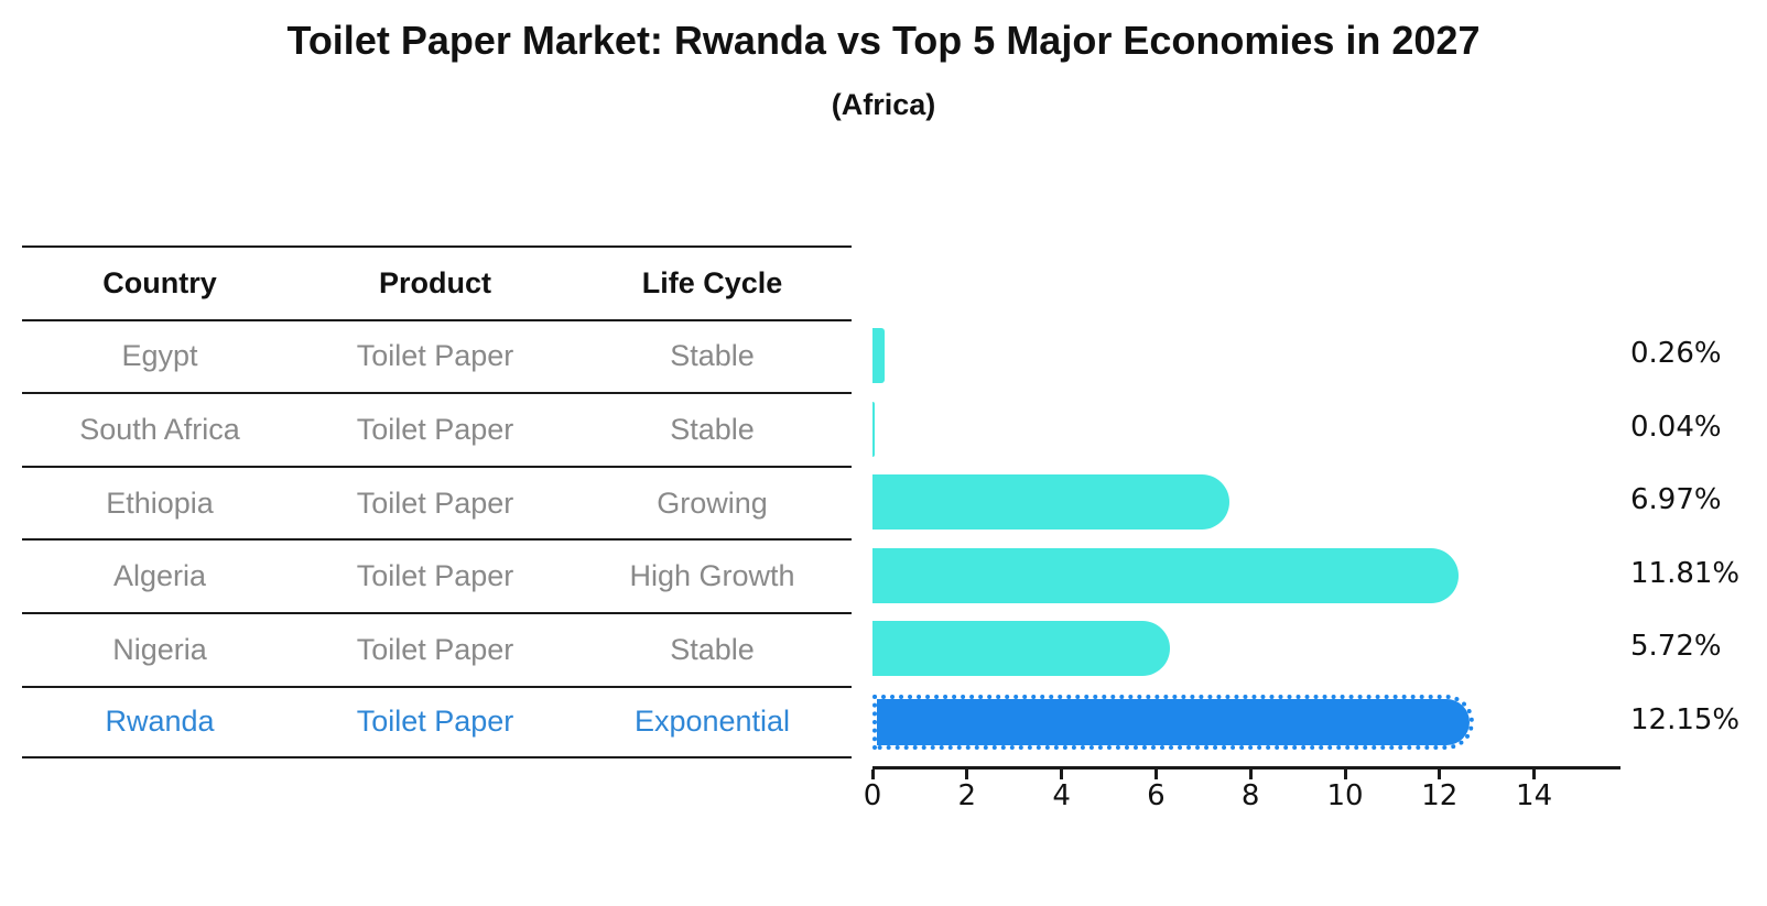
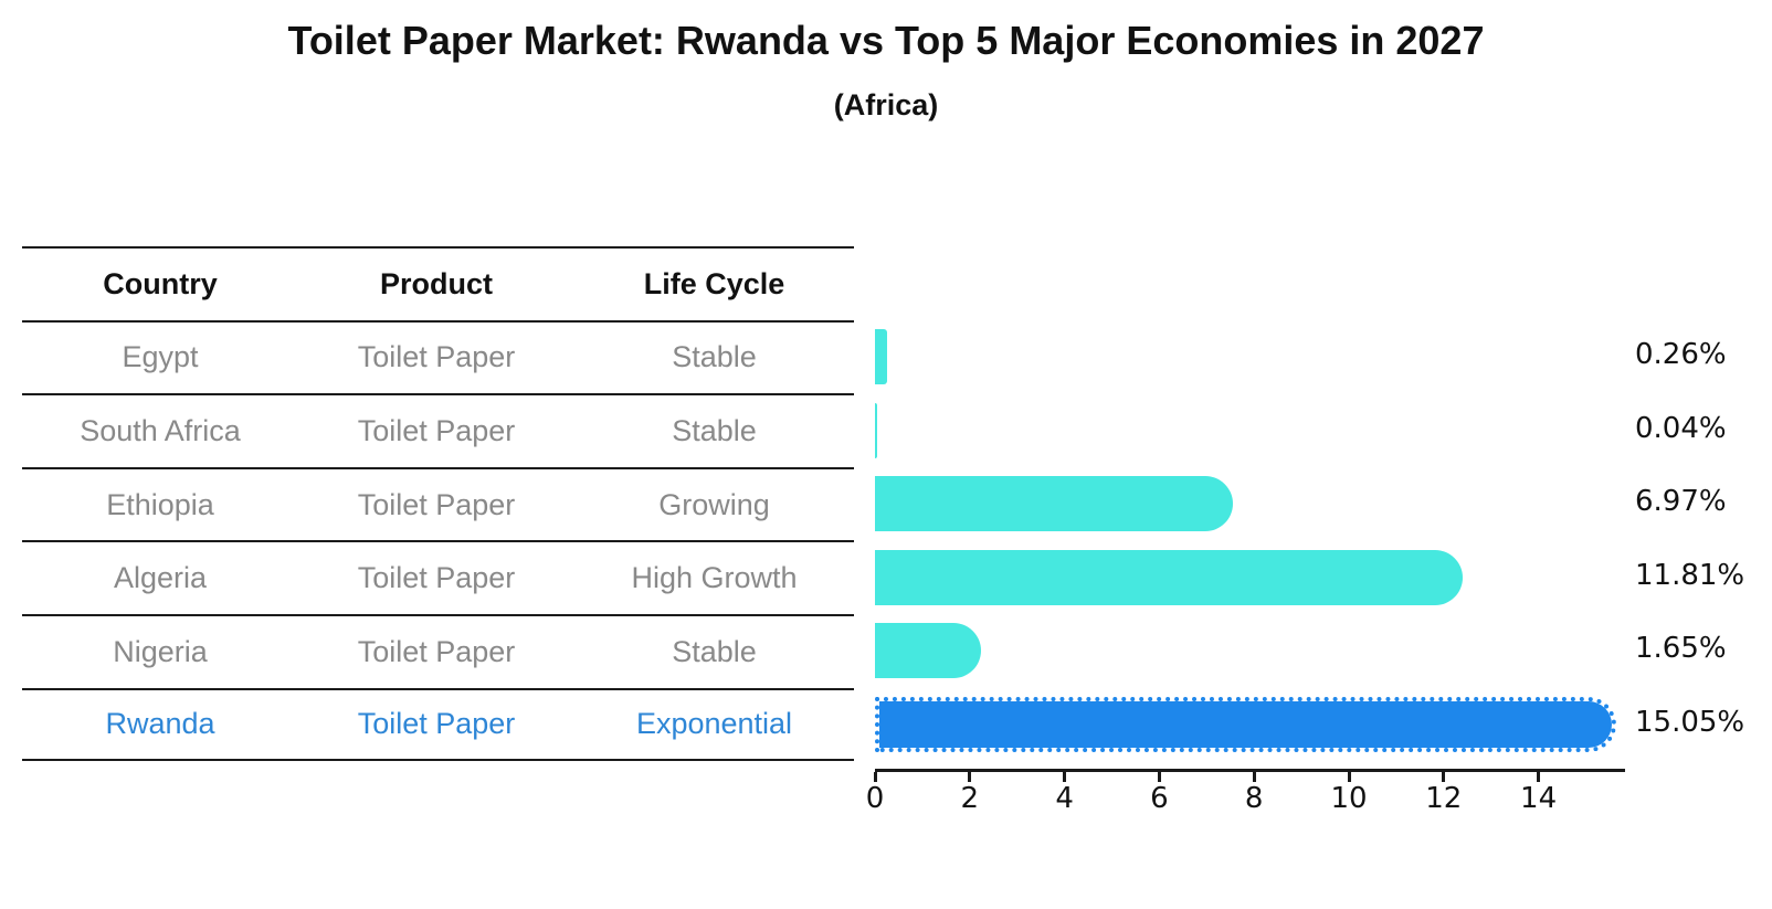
Nigeria: 5.72% -> 1.65%
Rwanda: 12.15% -> 15.05%
